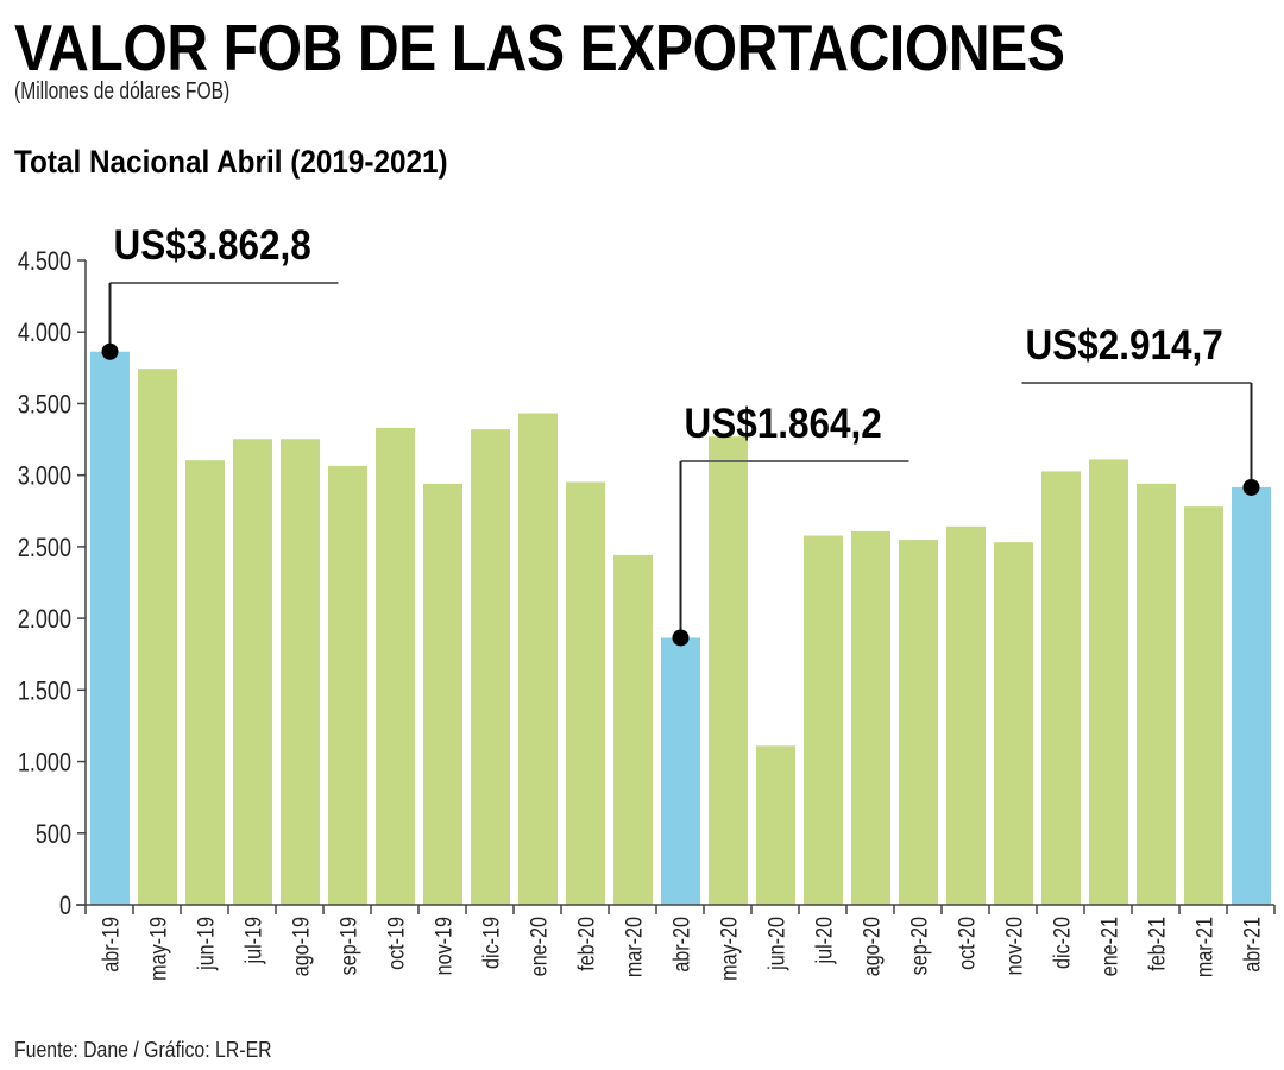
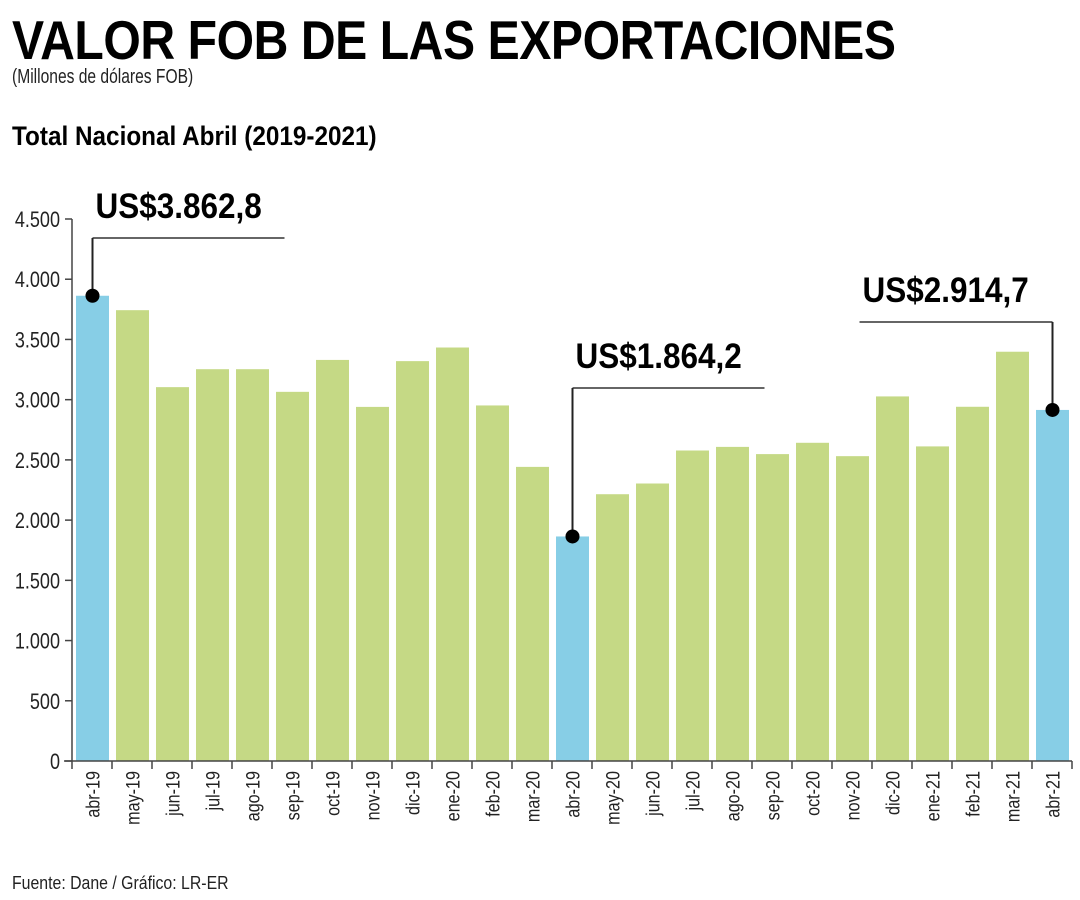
may-20: 3270 -> 2220
jun-20: 1110 -> 2300
ene-21: 3110 -> 2610
mar-21: 2780 -> 3400
